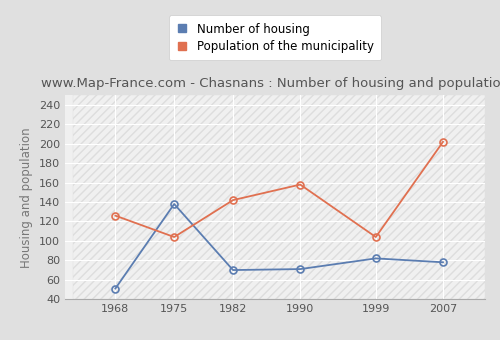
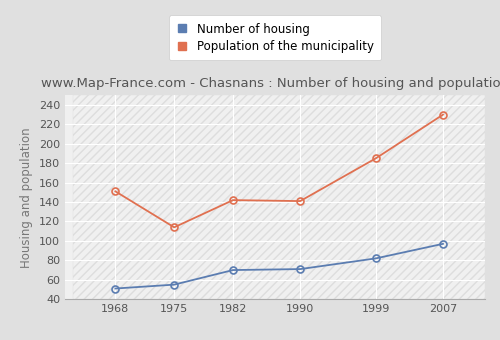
Population of the municipality/1968: 126 -> 151
Number of housing/1975: 138 -> 55
Population of the municipality/1975: 104 -> 114
Population of the municipality/1990: 158 -> 141
Population of the municipality/1999: 104 -> 185
Number of housing/2007: 78 -> 97
Population of the municipality/2007: 202 -> 230
